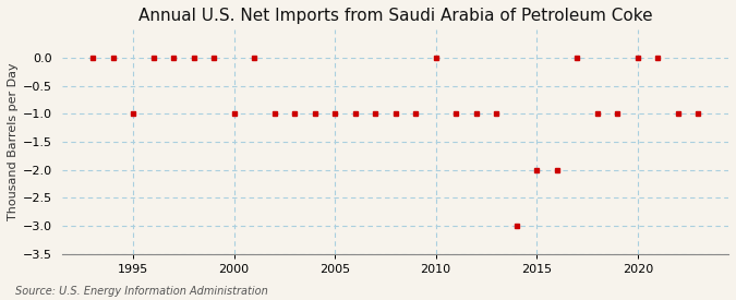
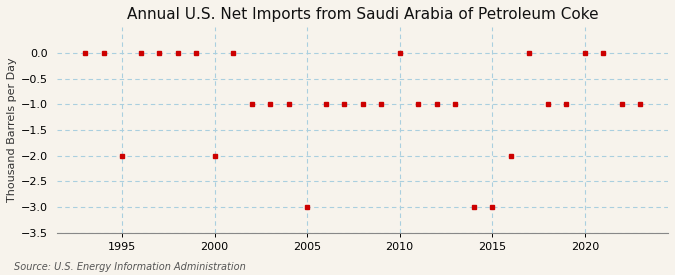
1995: -1 -> -2
2000: -1 -> -2
2005: -1 -> -3
2015: -2 -> -3
